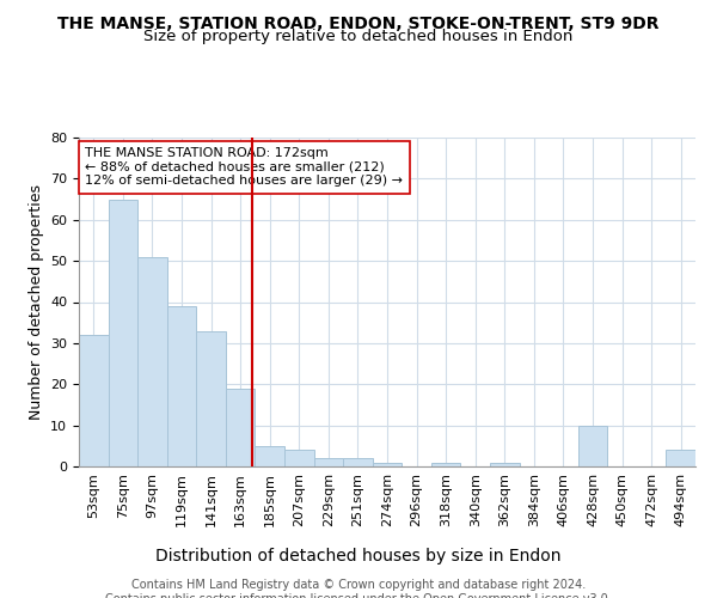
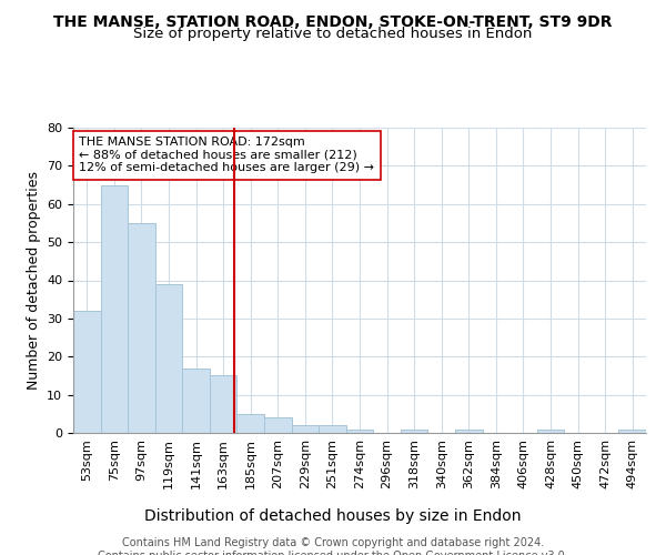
97sqm: 51 -> 55
141sqm: 33 -> 17
163sqm: 19 -> 15
428sqm: 10 -> 1
494sqm: 4 -> 1
